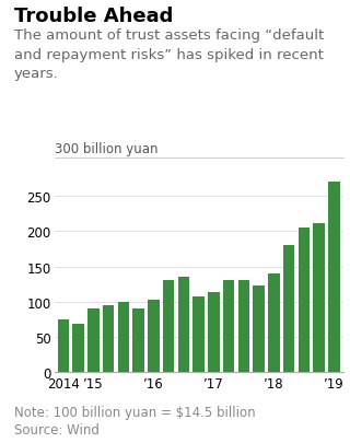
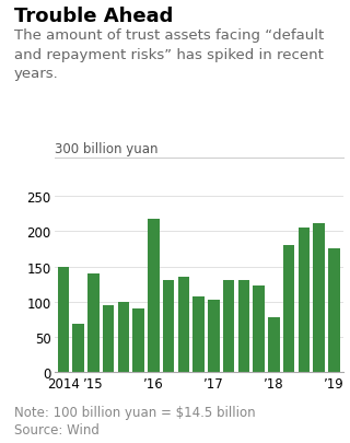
2014: 75 -> 150
’15: 90 -> 140
’16: 102 -> 218
’17: 113 -> 102
’18: 140 -> 78
’19: 270 -> 176
